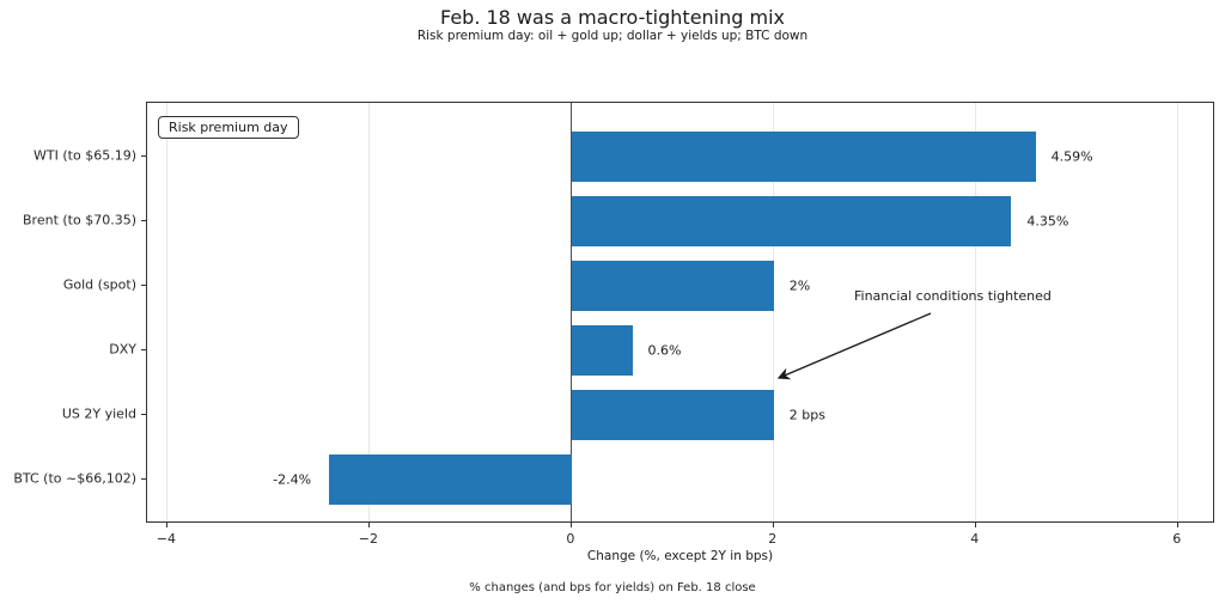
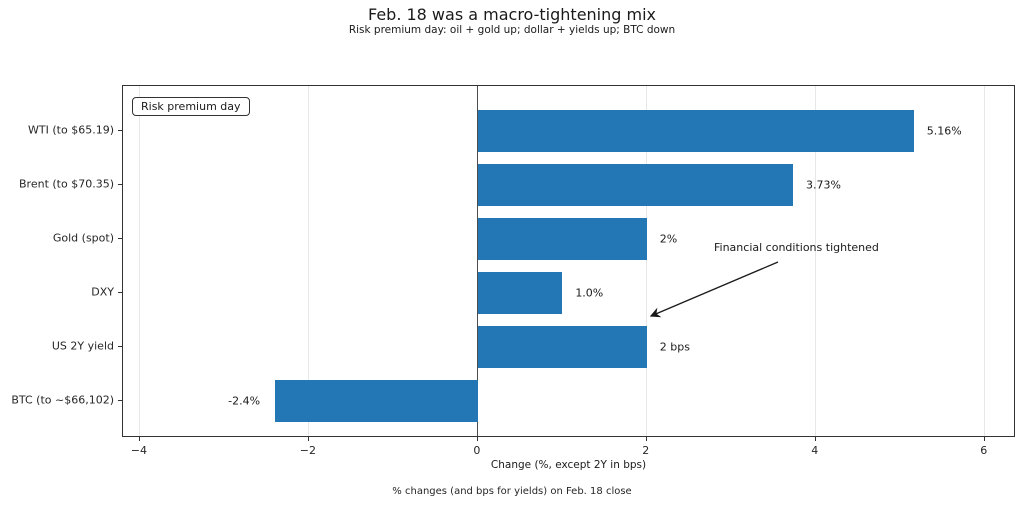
WTI (to $65.19): 4.59% -> 5.16%
Brent (to $70.35): 4.35% -> 3.73%
DXY: 0.6% -> 1.0%
